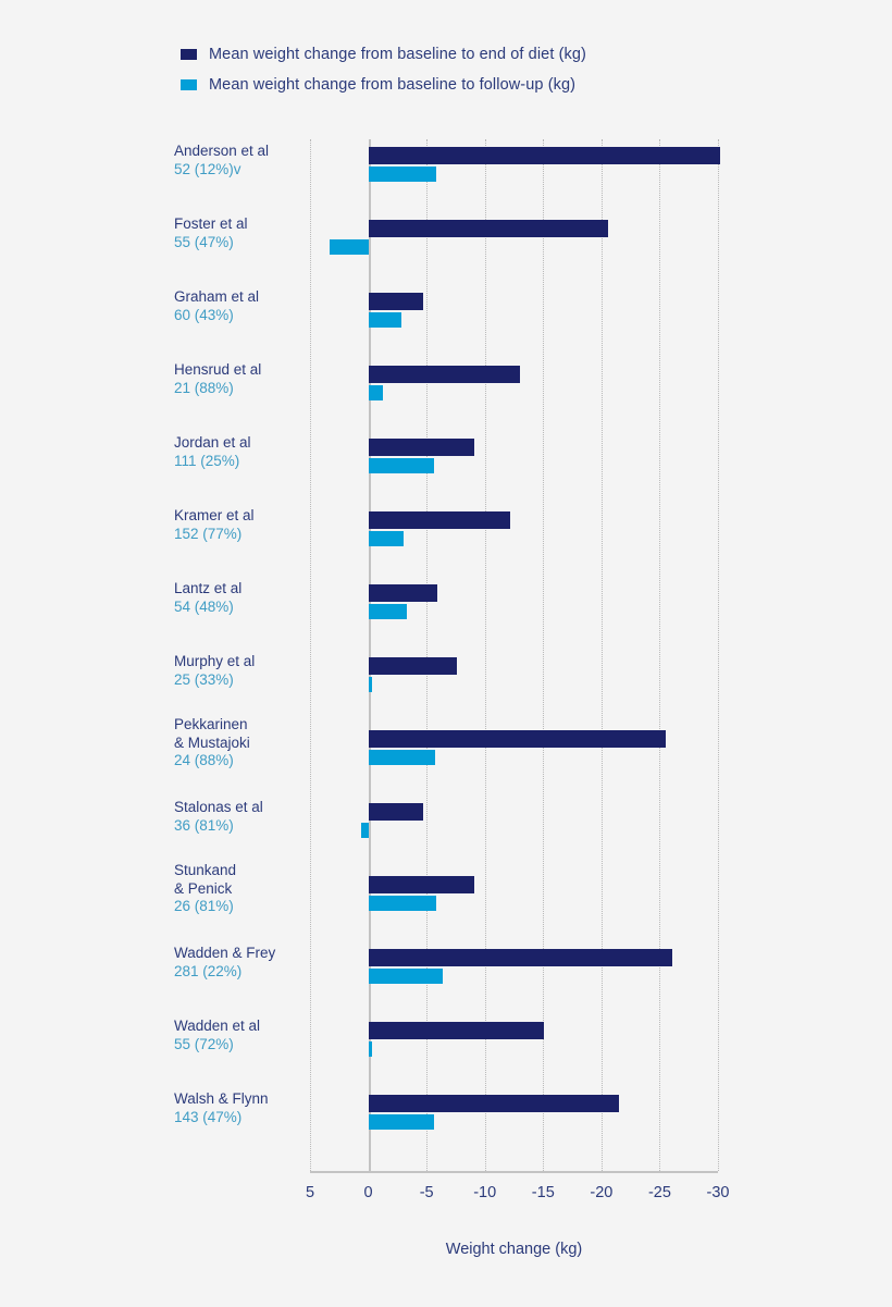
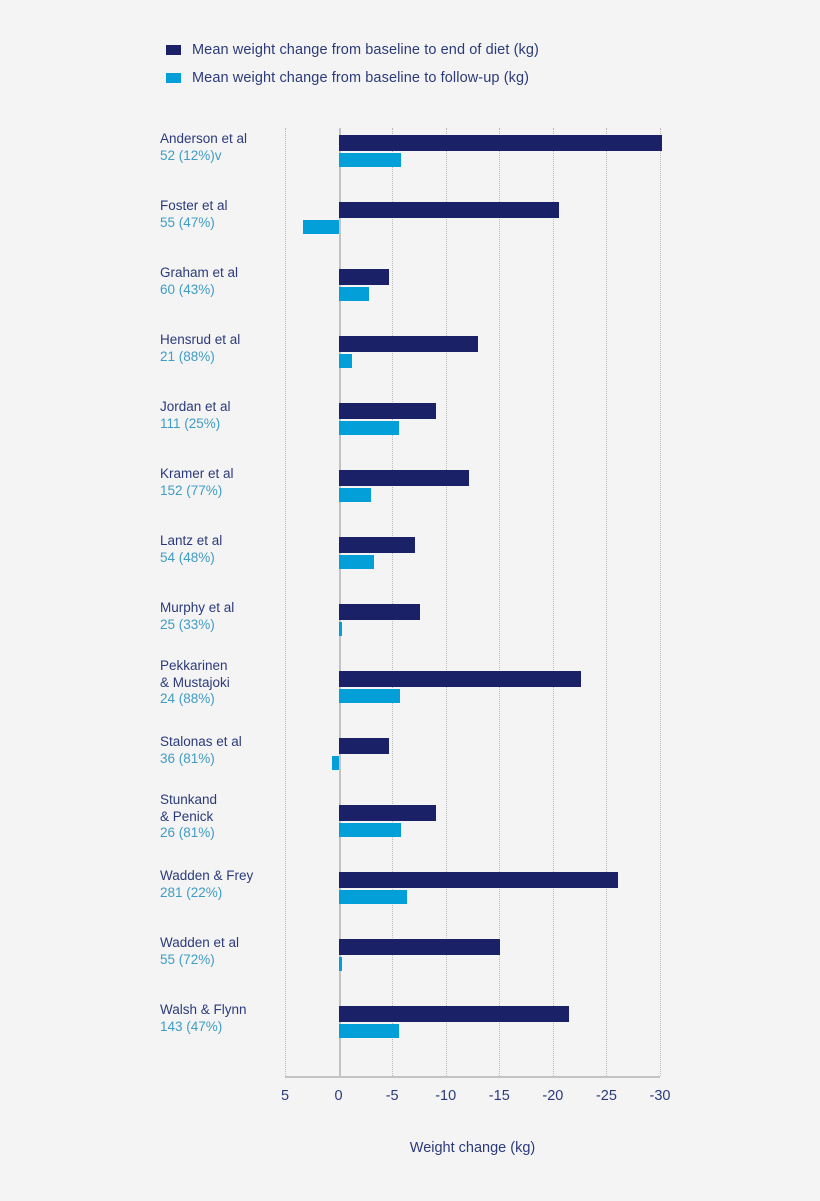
Mean weight change from baseline to end of diet (kg)/Lantz et al: -5.9 -> -7.1
Mean weight change from baseline to end of diet (kg)/Pekkarinen & Mustajoki: -25.5 -> -22.6
